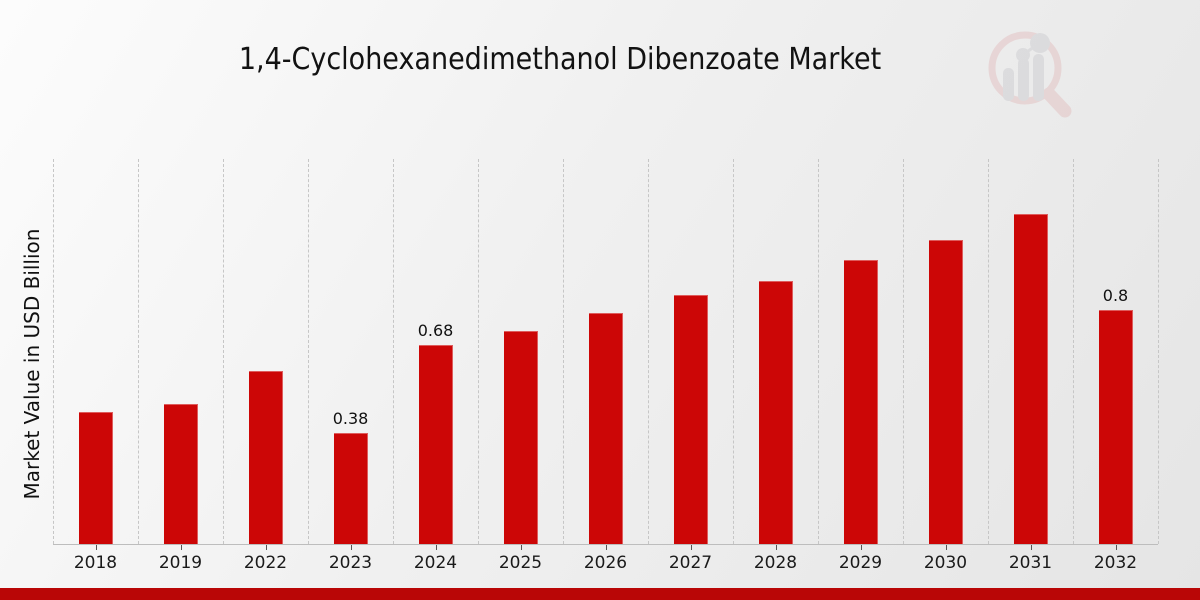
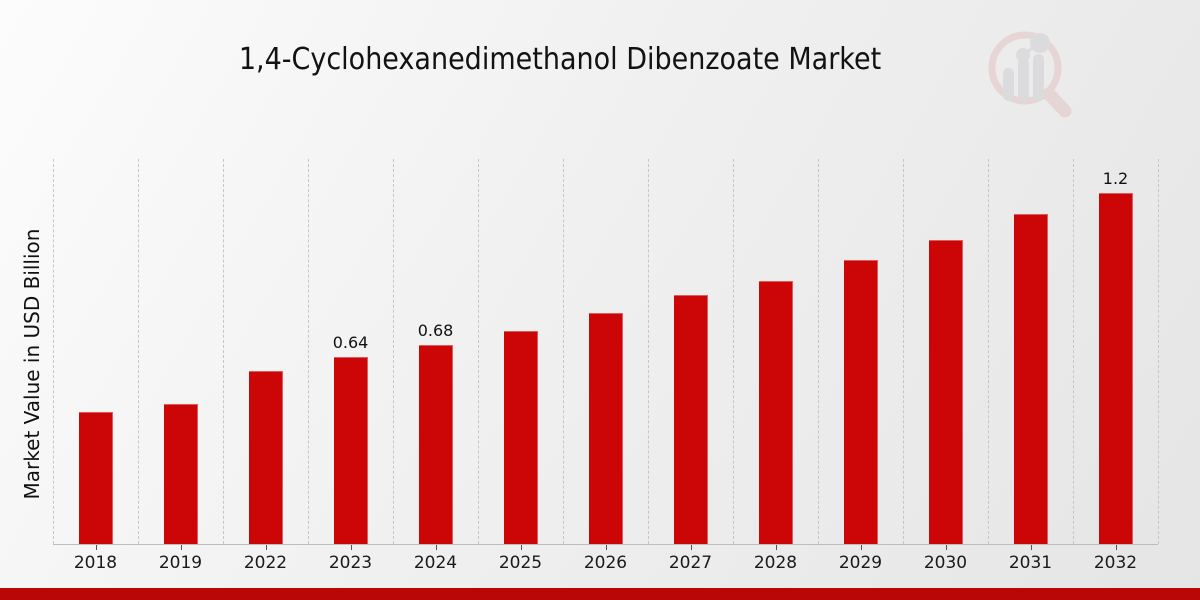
2023: 0.38 -> 0.64
2032: 0.8 -> 1.2
